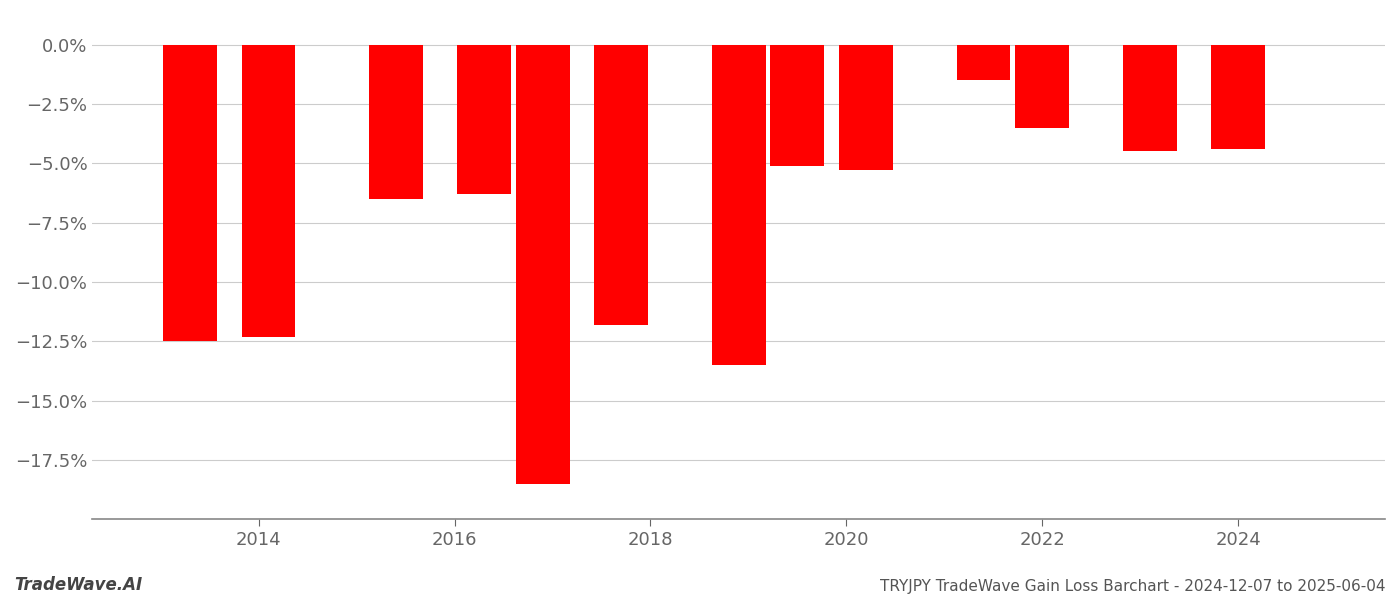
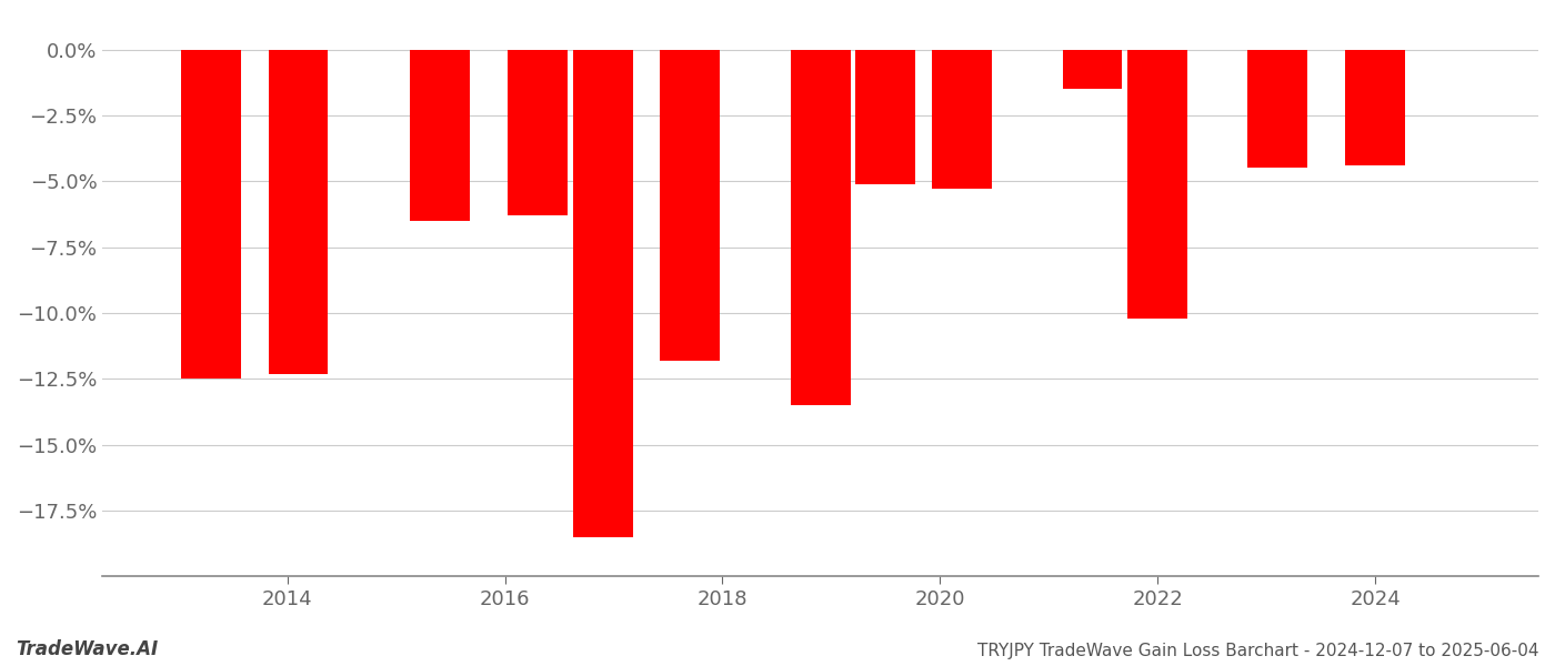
2022: -3.5% -> -10.2%
